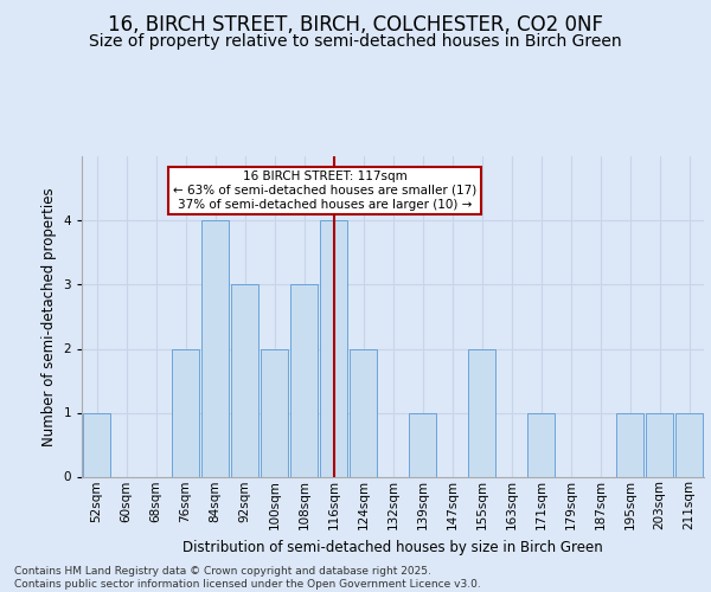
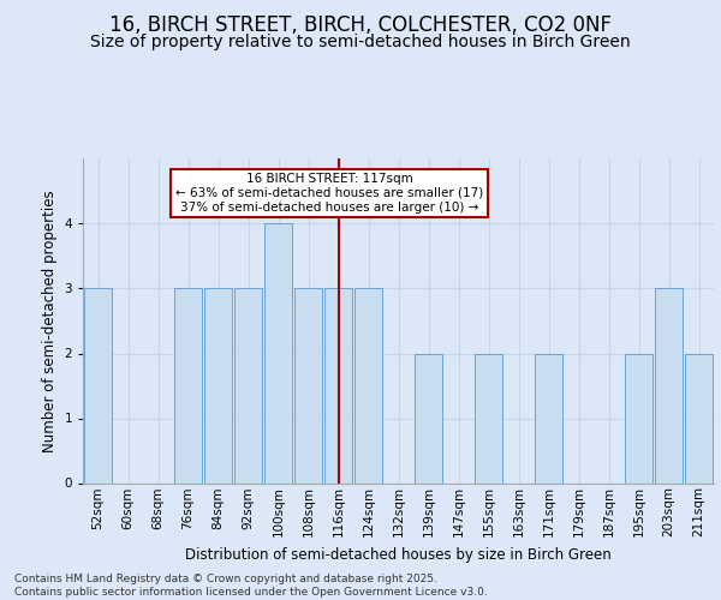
52sqm: 1 -> 3
76sqm: 2 -> 3
84sqm: 4 -> 3
100sqm: 2 -> 4
116sqm: 4 -> 3
124sqm: 2 -> 3
139sqm: 1 -> 2
171sqm: 1 -> 2
195sqm: 1 -> 2
203sqm: 1 -> 3
211sqm: 1 -> 2
